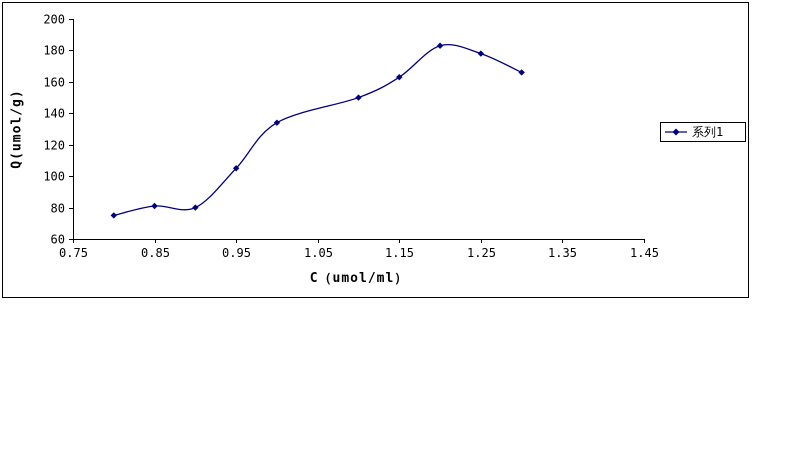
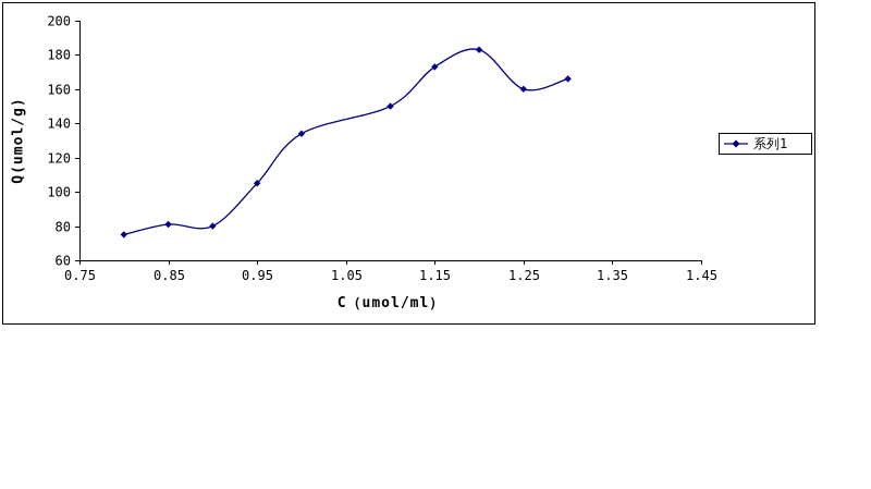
1.15: 163 -> 173
1.25: 178 -> 160
